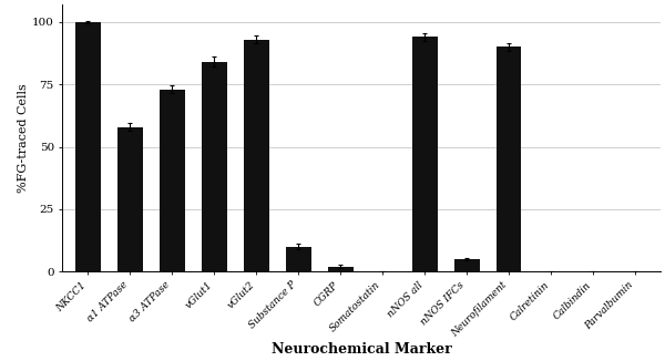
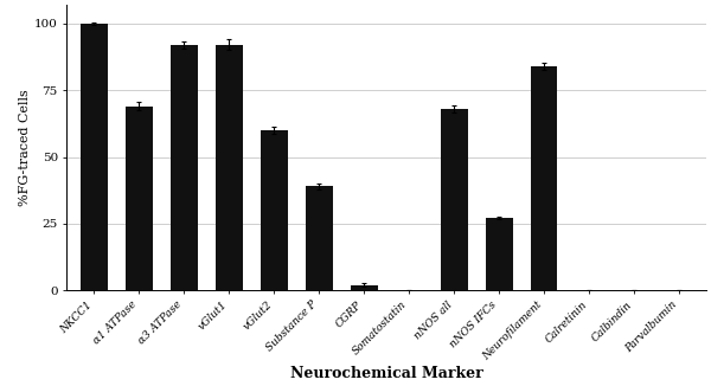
α1 ATPase: 58 -> 69
α3 ATPase: 73 -> 92
vGlut1: 84 -> 92
vGlut2: 93 -> 60
Substance P: 10 -> 39
nNOS all: 94 -> 68
nNOS IFCs: 5 -> 27
Neurofilament: 90 -> 84
